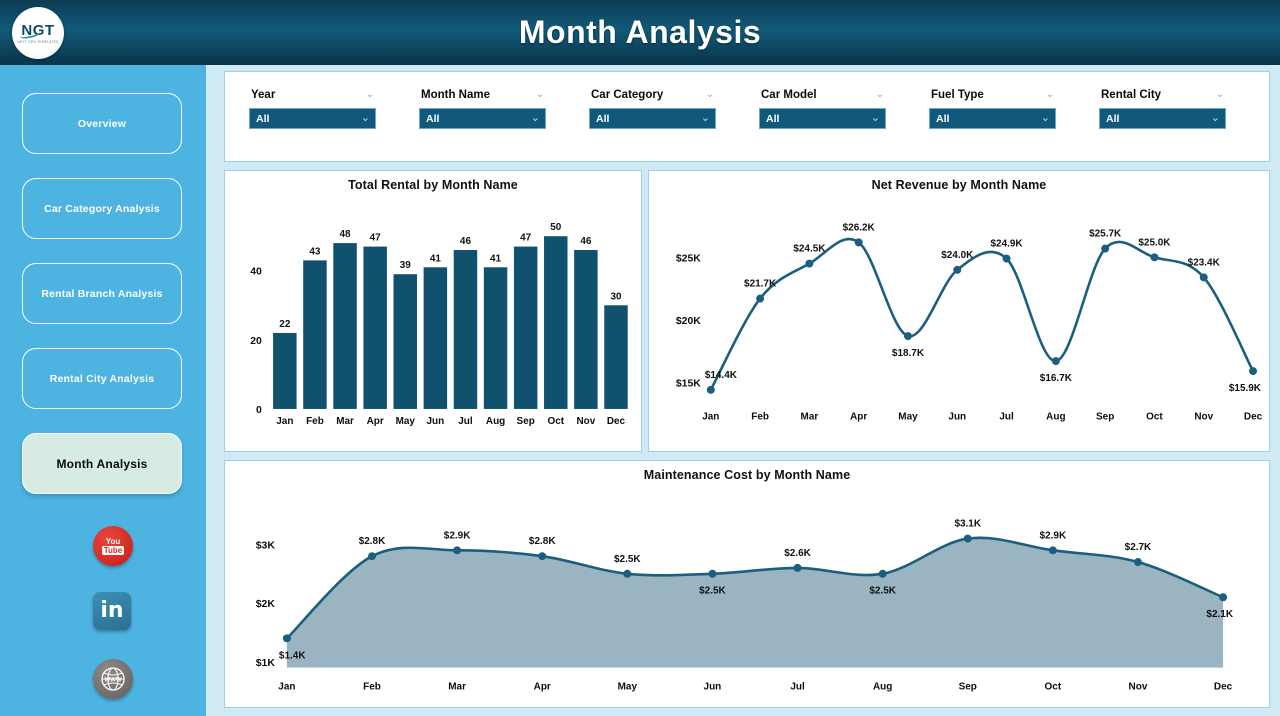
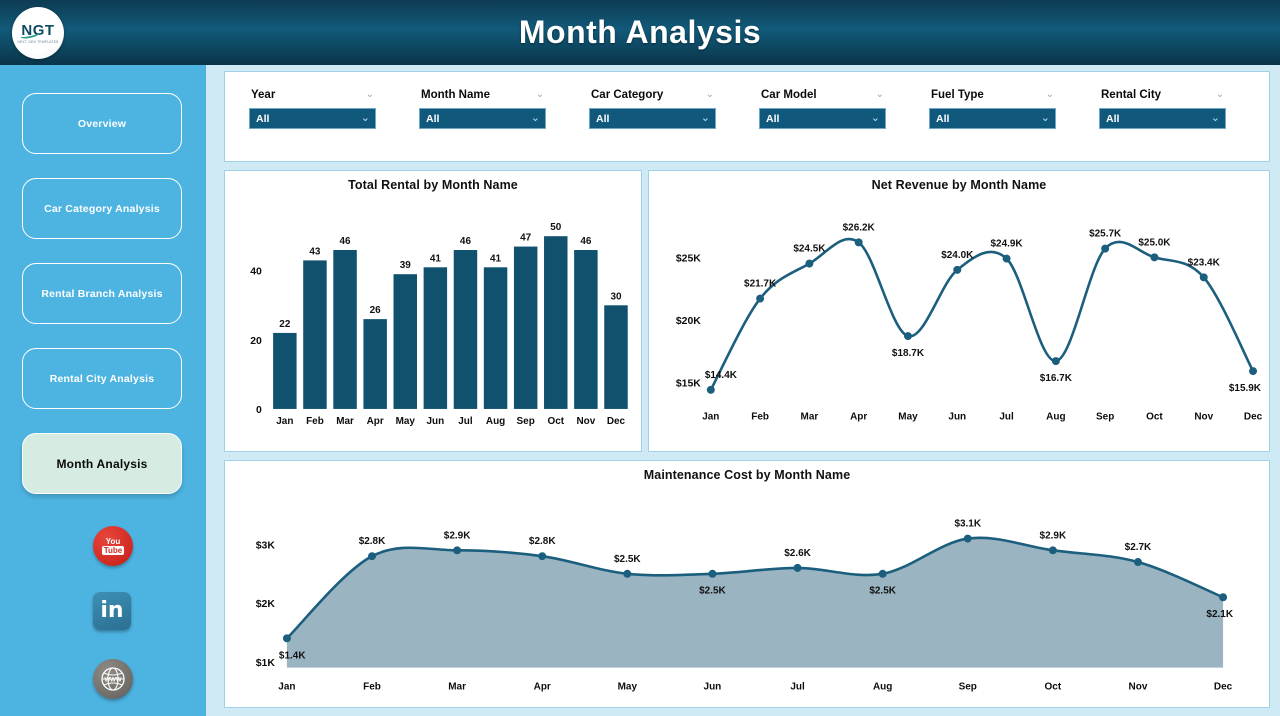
Total Rental by Month Name/Mar: 48 -> 46
Total Rental by Month Name/Apr: 47 -> 26
